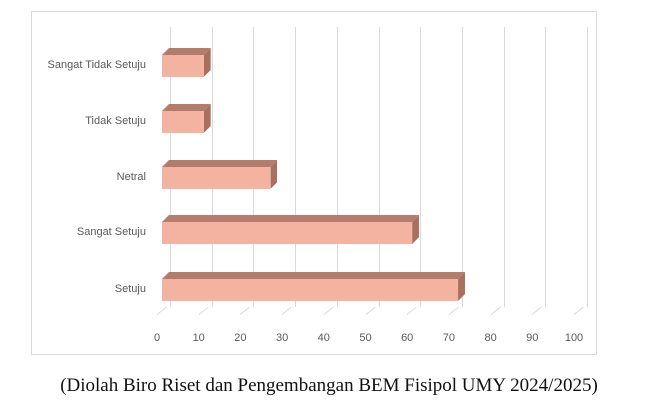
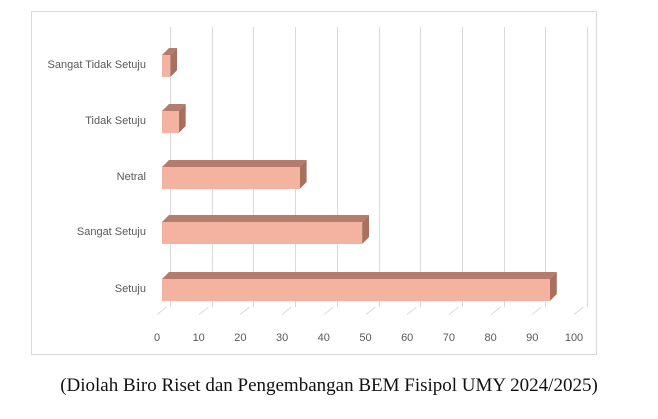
Setuju: 71 -> 93
Sangat Setuju: 60 -> 48
Netral: 26 -> 33
Tidak Setuju: 10 -> 4
Sangat Tidak Setuju: 10 -> 2
